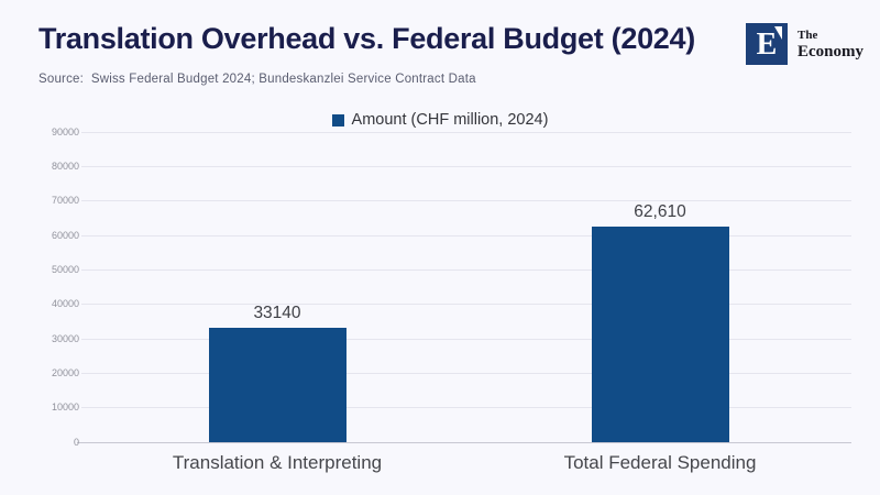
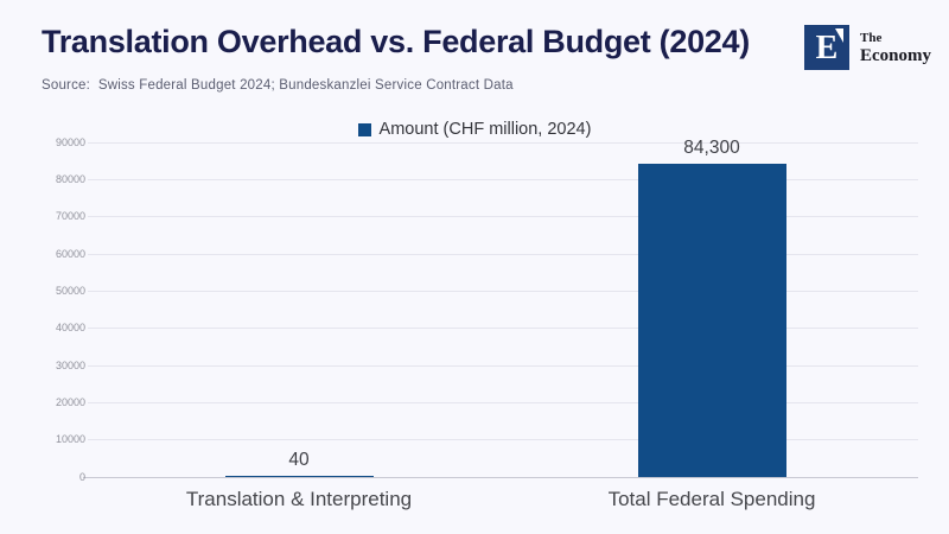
Translation & Interpreting: 33140 -> 40
Total Federal Spending: 62,610 -> 84,300
